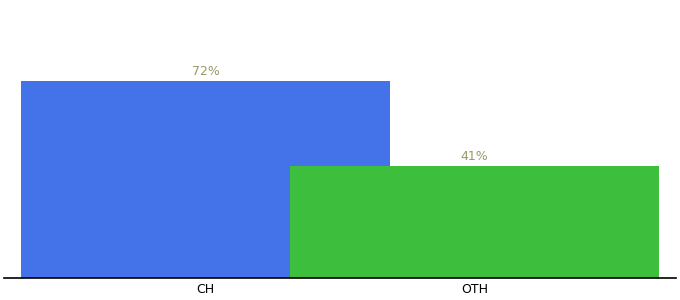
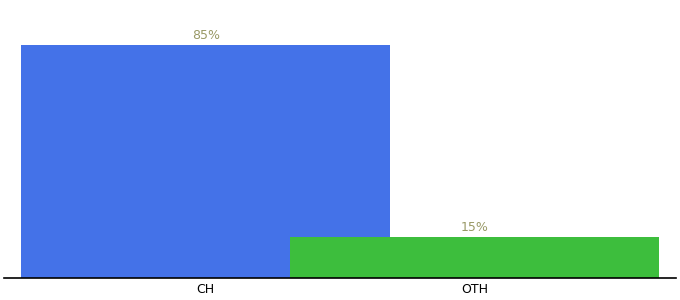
CH: 72% -> 85%
OTH: 41% -> 15%
